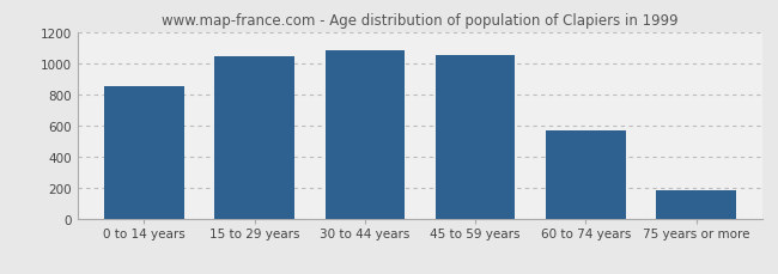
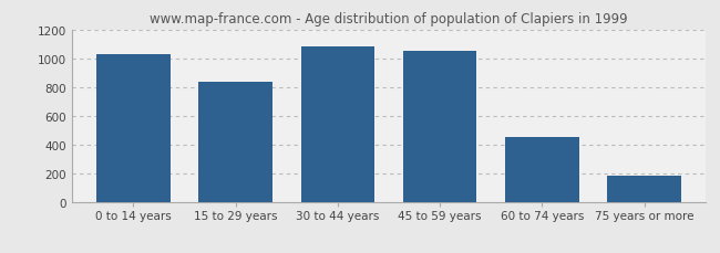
0 to 14 years: 850 -> 1020
15 to 29 years: 1040 -> 840
60 to 74 years: 570 -> 460
